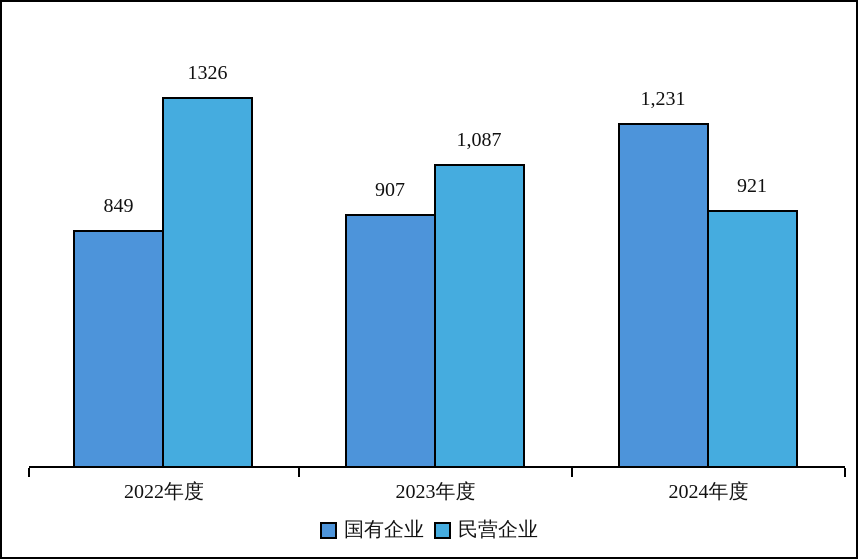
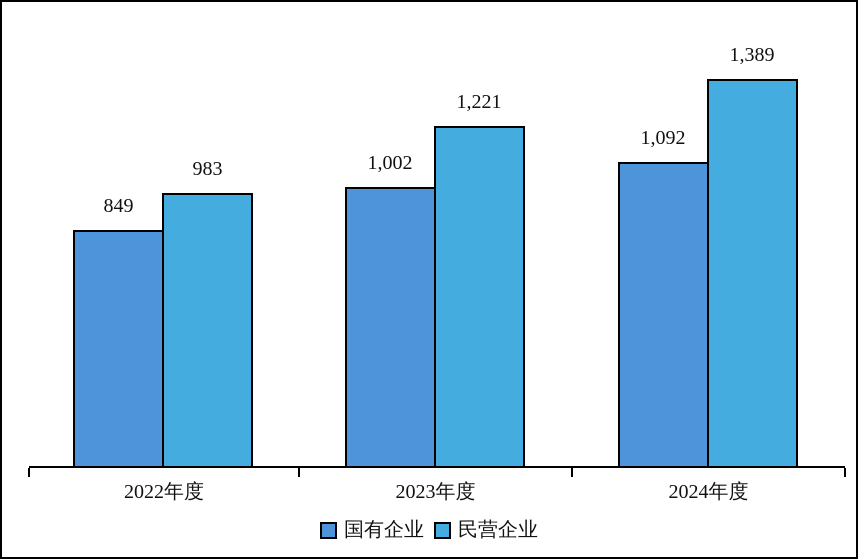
民营企业/2022年度: 1326 -> 983
国有企业/2023年度: 907 -> 1,002
民营企业/2023年度: 1,087 -> 1,221
国有企业/2024年度: 1,231 -> 1,092
民营企业/2024年度: 921 -> 1,389
